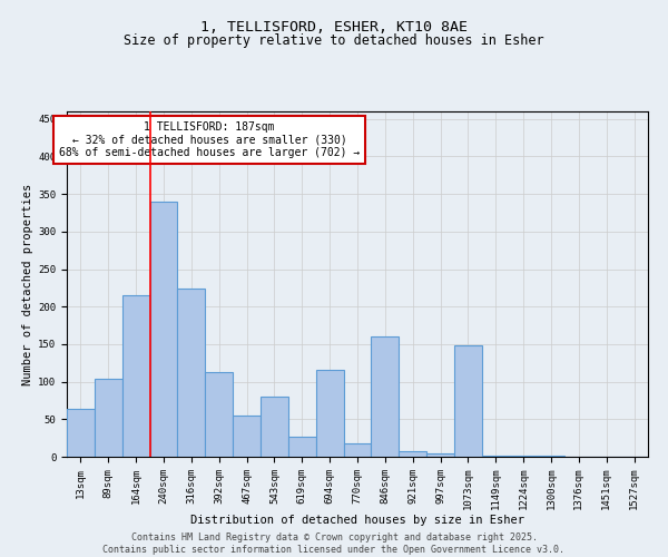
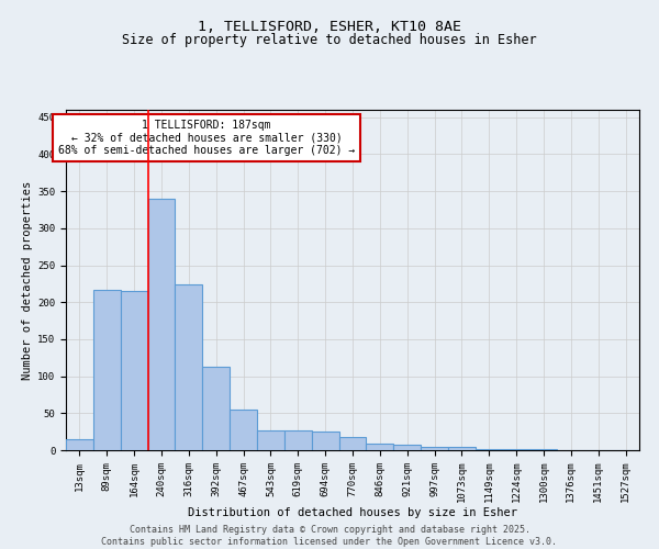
13sqm: 64 -> 15
89sqm: 104 -> 216
543sqm: 80 -> 27
694sqm: 116 -> 25
846sqm: 160 -> 9
1073sqm: 148 -> 4
